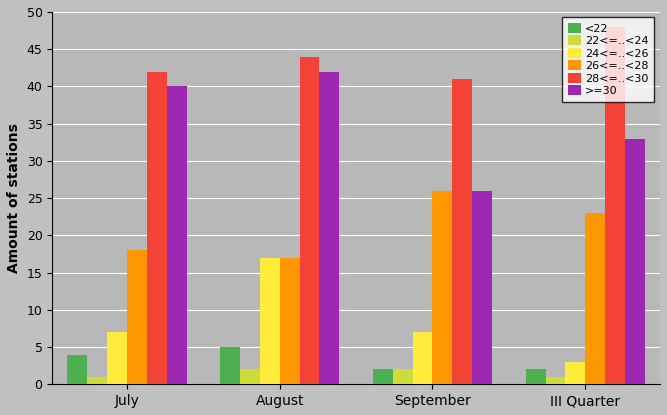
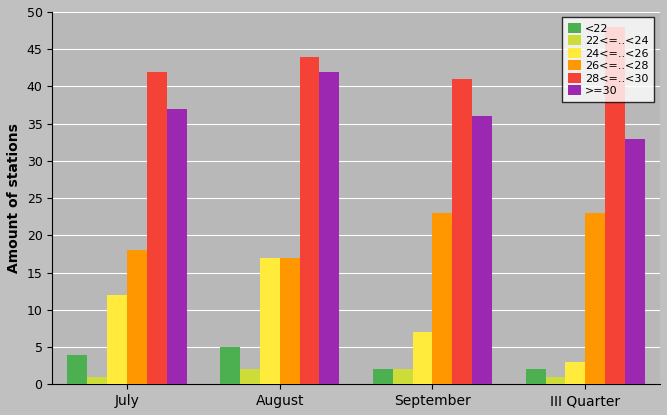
24<=..<26/July: 7 -> 12
>=30/July: 40 -> 37
26<=..<28/September: 26 -> 23
>=30/September: 26 -> 36
